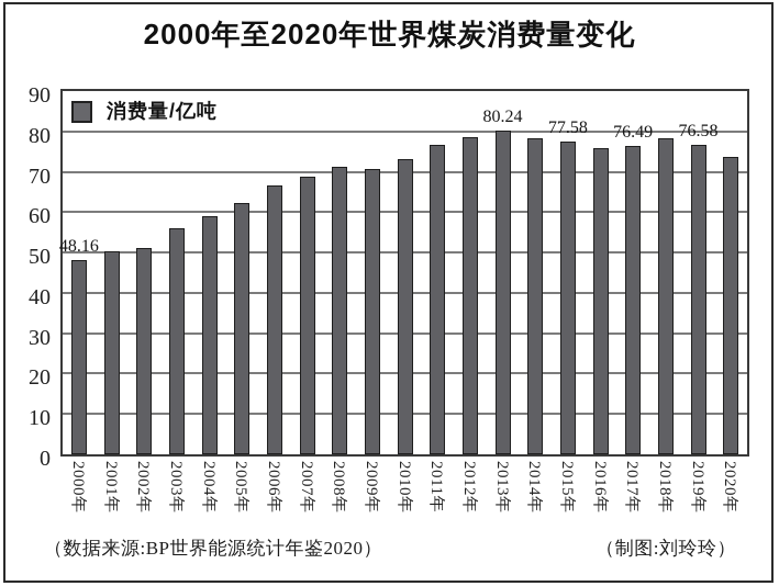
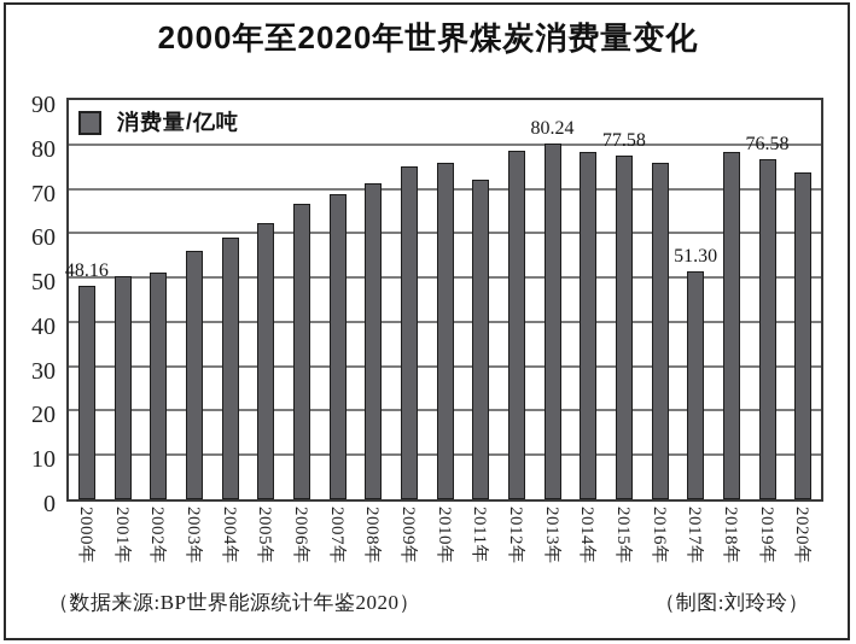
2009年: 71 -> 75
2010年: 73 -> 76
2011年: 77 -> 72
2017年: 76.49 -> 51.30
